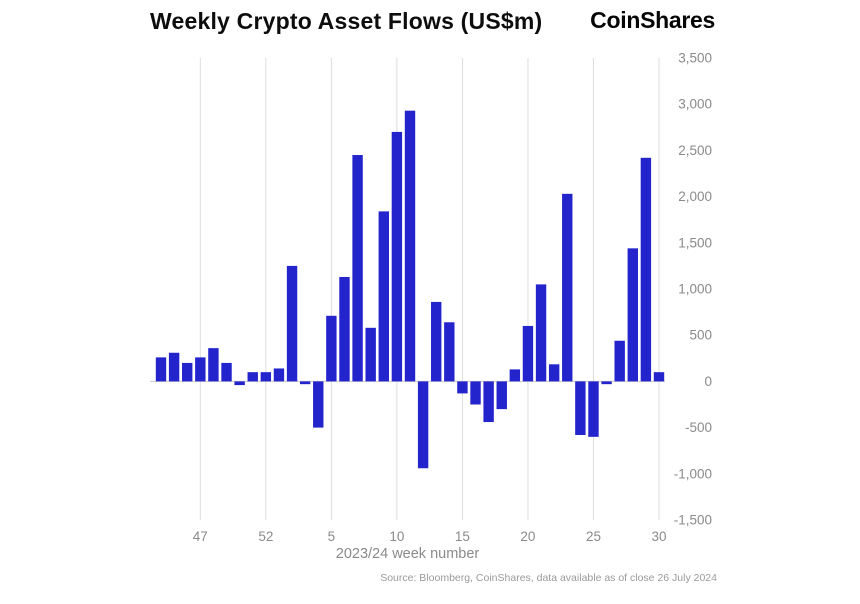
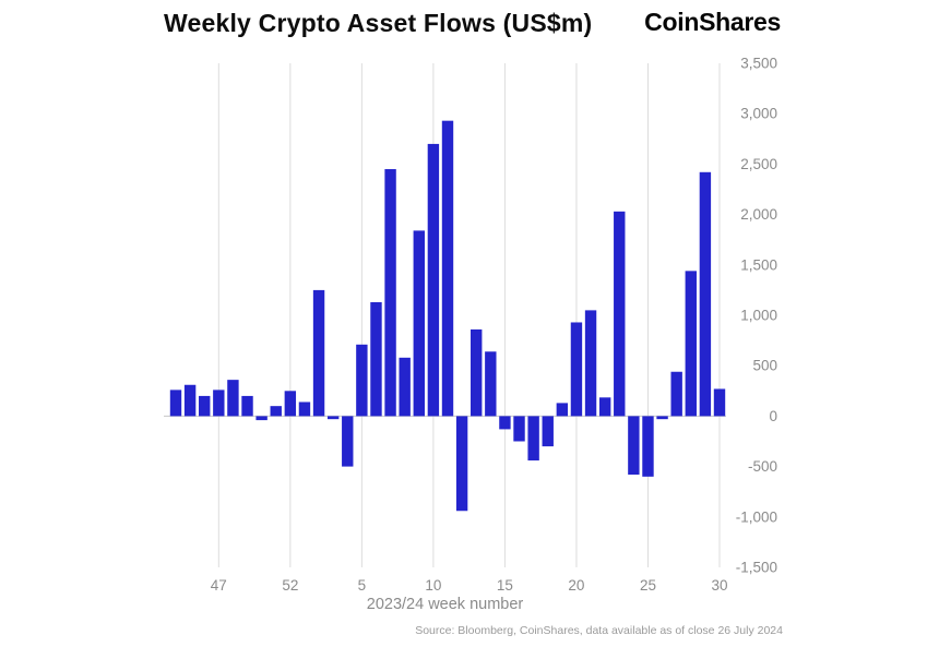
52: 100 -> 200
20: 600 -> 900
30: 100 -> 300
